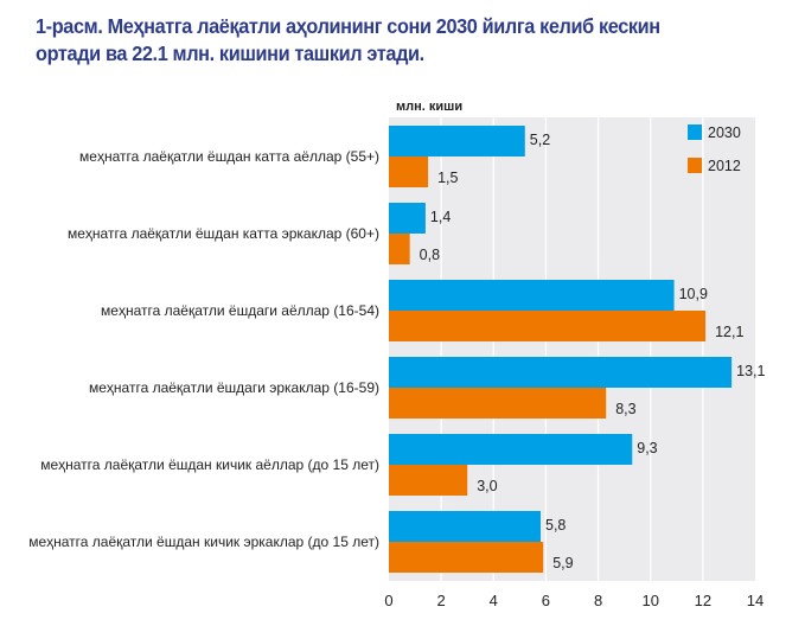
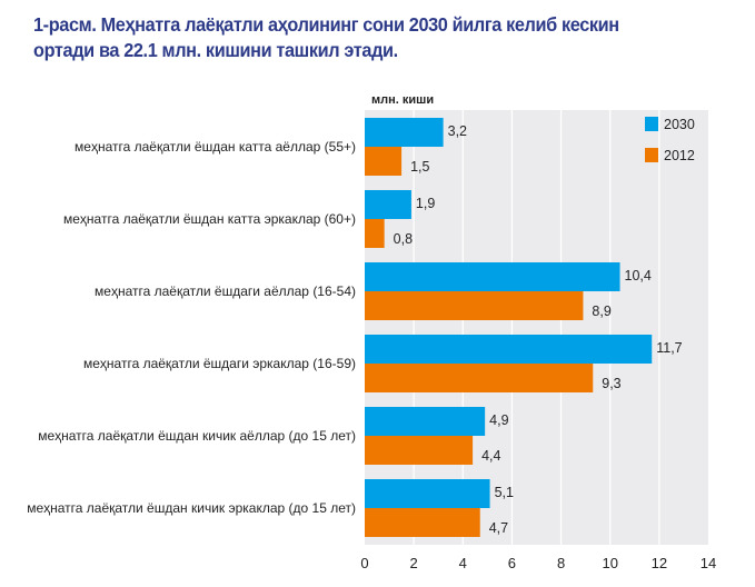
2030/меҳнатга лаёқатли ёшдан катта аёллар (55+): 5,2 -> 3,2
2030/меҳнатга лаёқатли ёшдан катта эркаклар (60+): 1,4 -> 1,9
2030/меҳнатга лаёқатли ёшдаги аёллар (16-54): 10,9 -> 10,4
2012/меҳнатга лаёқатли ёшдаги аёллар (16-54): 12,1 -> 8,9
2030/меҳнатга лаёқатли ёшдаги эркаклар (16-59): 13,1 -> 11,7
2012/меҳнатга лаёқатли ёшдаги эркаклар (16-59): 8,3 -> 9,3
2030/меҳнатга лаёқатли ёшдан кичик аёллар (до 15 лет): 9,3 -> 4,9
2012/меҳнатга лаёқатли ёшдан кичик аёллар (до 15 лет): 3,0 -> 4,4
2030/меҳнатга лаёқатли ёшдан кичик эркаклар (до 15 лет): 5,8 -> 5,1
2012/меҳнатга лаёқатли ёшдан кичик эркаклар (до 15 лет): 5,9 -> 4,7
